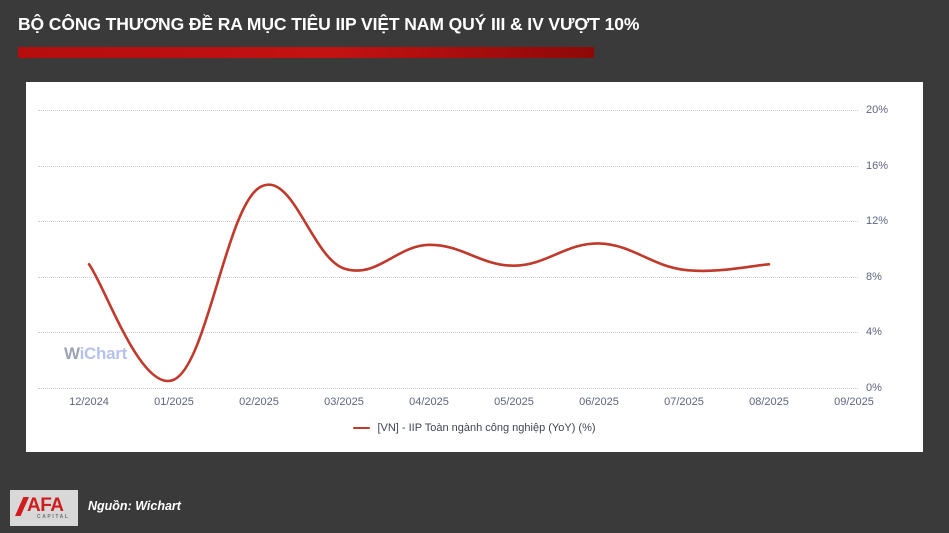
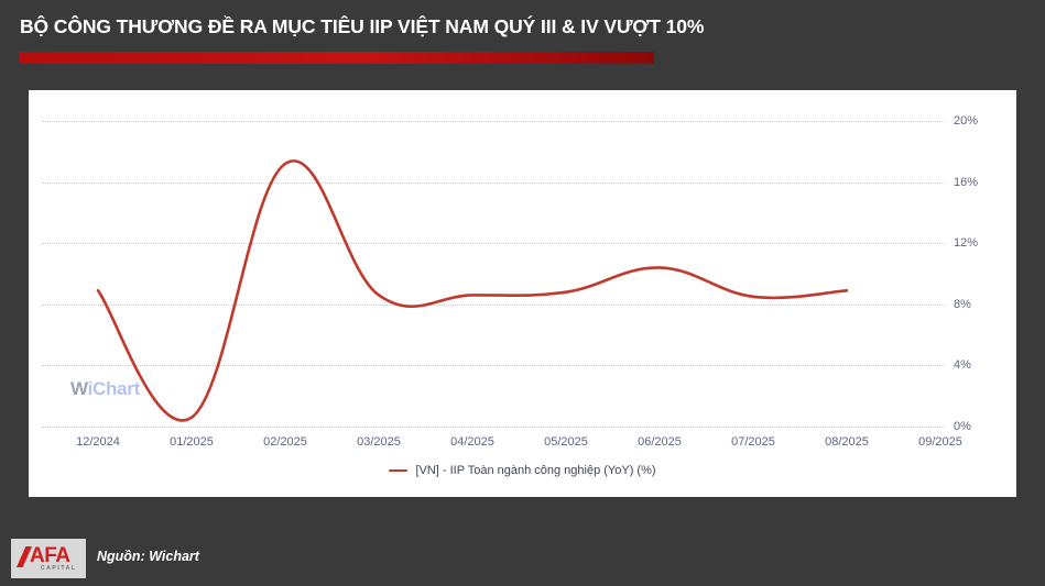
02/2025: 14.4% -> 17.2%
04/2025: 10.3% -> 8.6%
